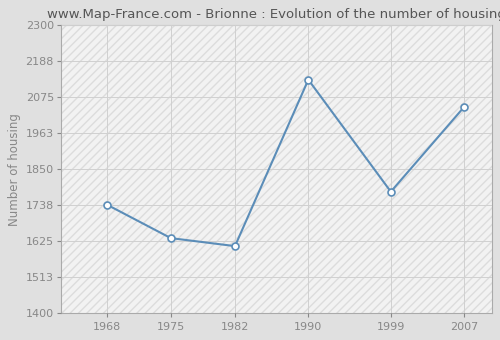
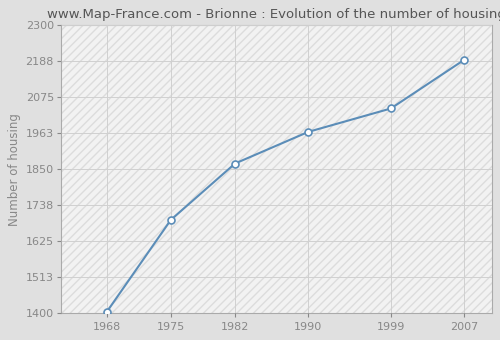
1968: 1740 -> 1404
1975: 1635 -> 1692
1982: 1610 -> 1868
1990: 2130 -> 1967
1999: 1780 -> 2040
2007: 2045 -> 2192
